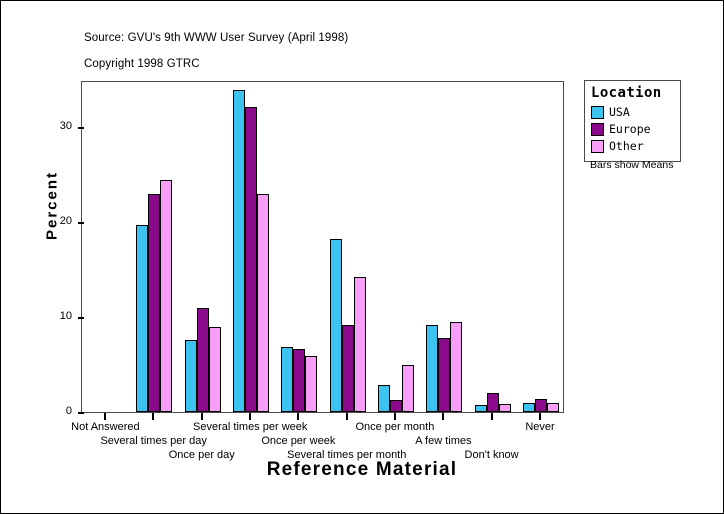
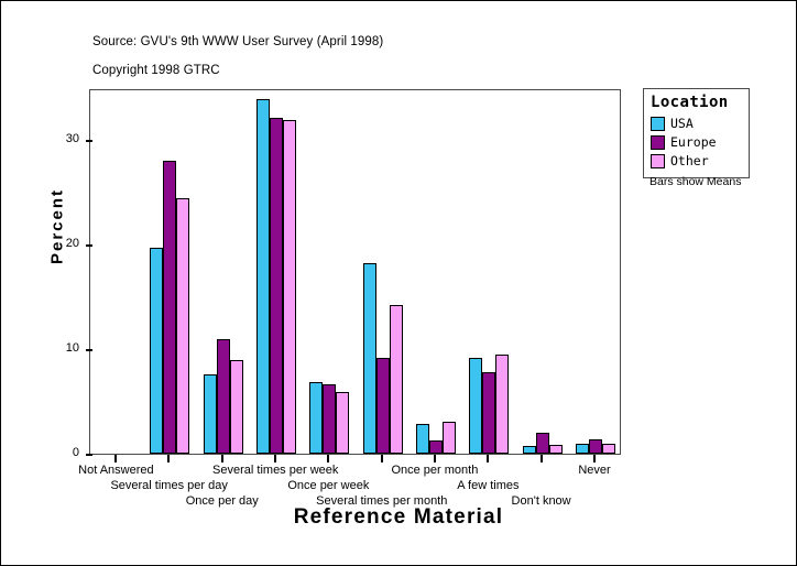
Europe/Several times per day: 23 -> 28
Other/Several times per week: 23 -> 32
Other/Once per month: 5 -> 3
